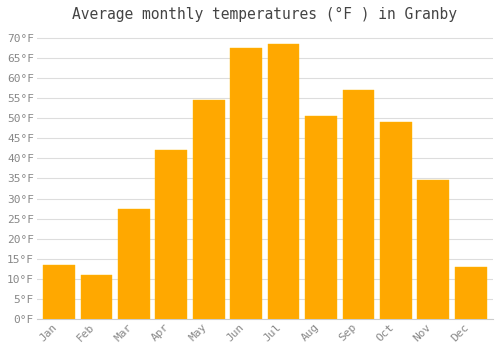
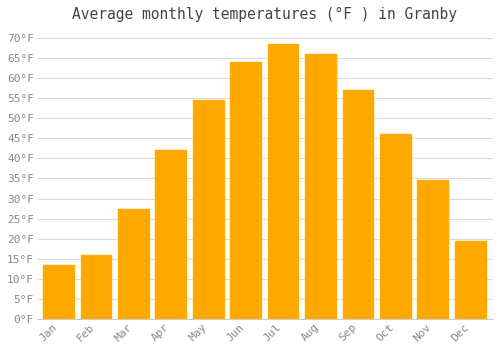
Feb: 11.0°F -> 16.0°F
Jun: 67.5°F -> 64.0°F
Aug: 50.5°F -> 66.0°F
Oct: 49.0°F -> 46.0°F
Dec: 13.0°F -> 19.5°F
